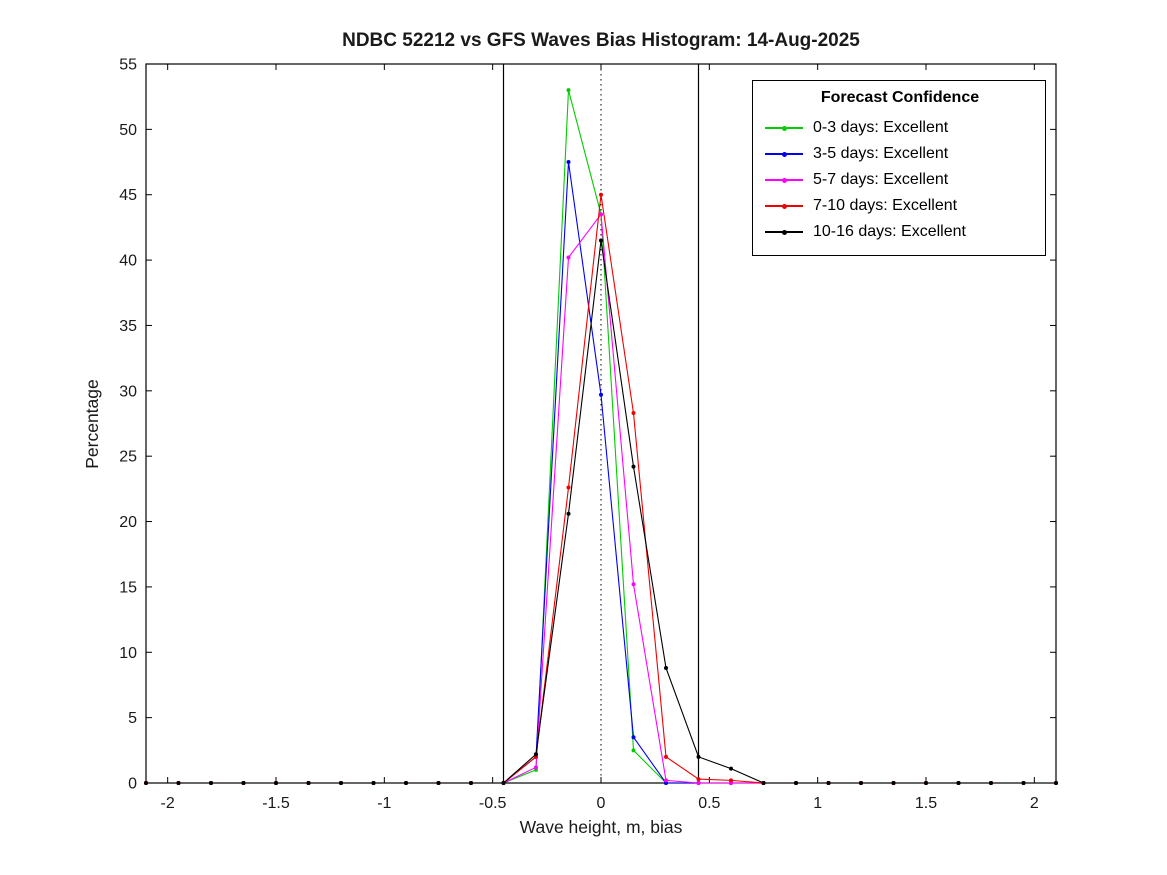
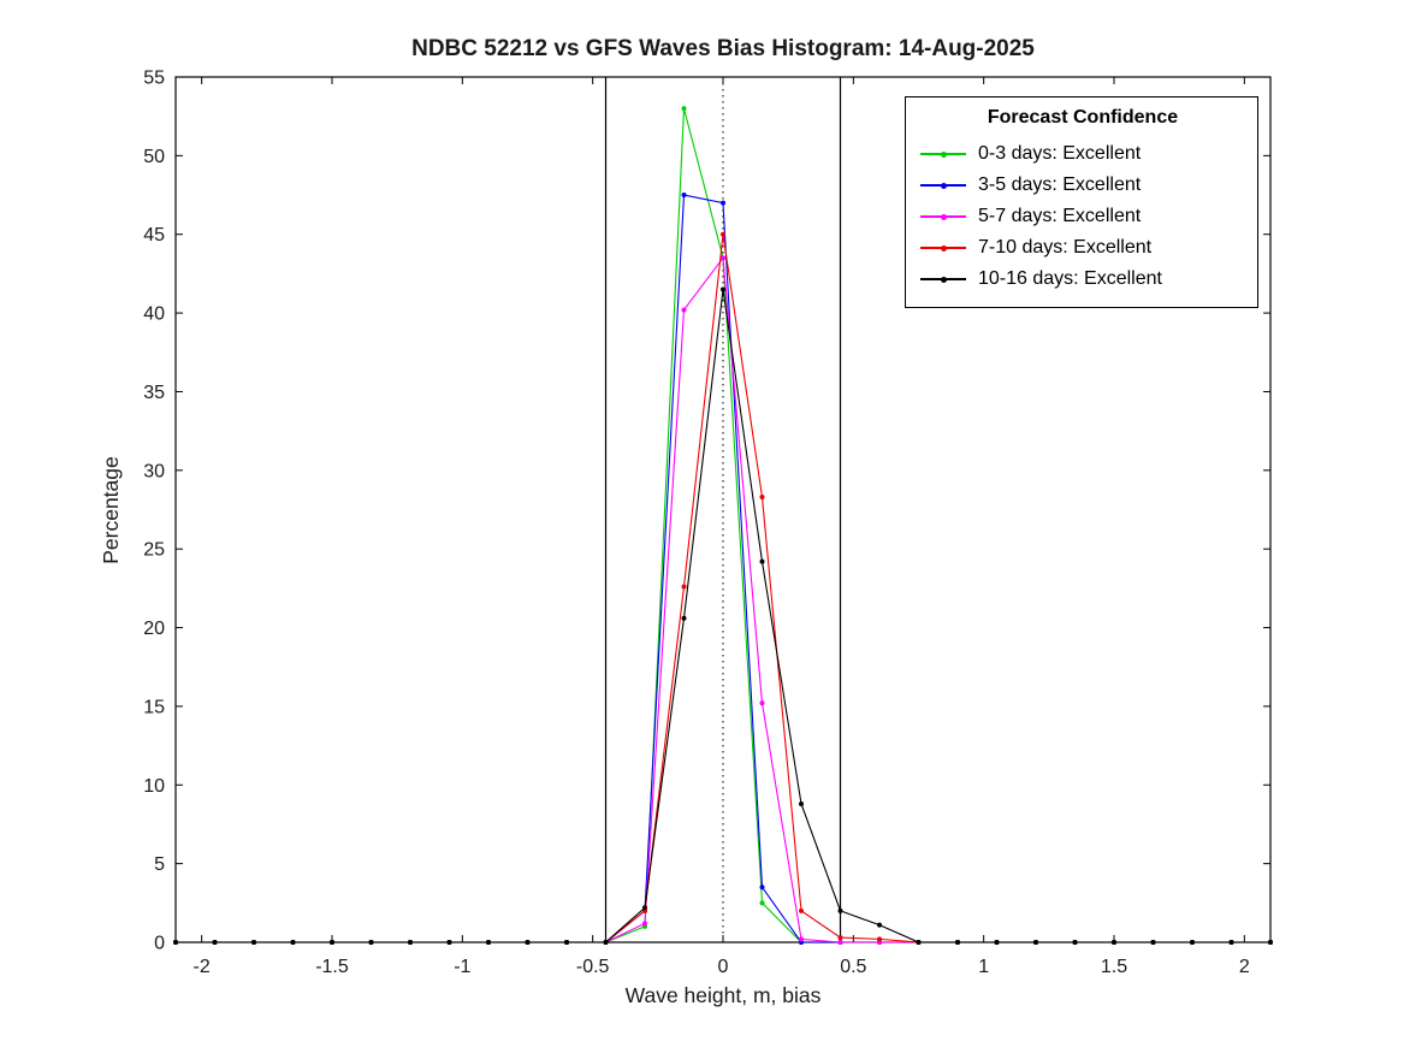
3-5 days: Excellent/0: 29.7 -> 47.0
